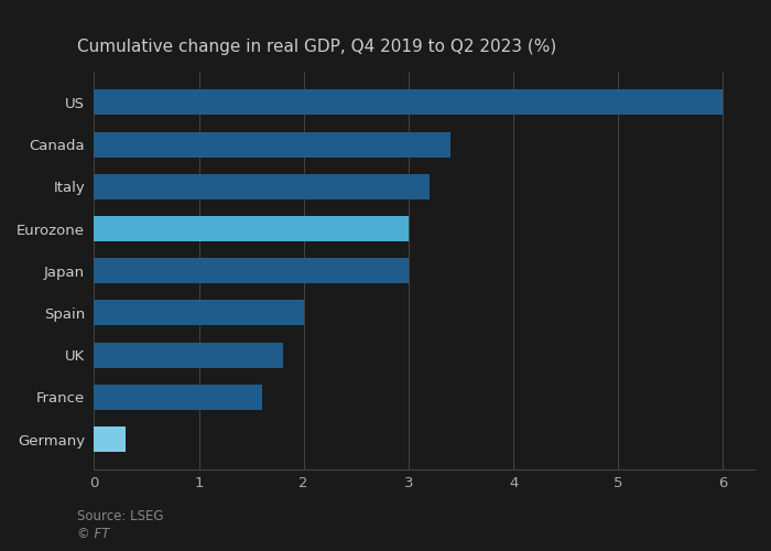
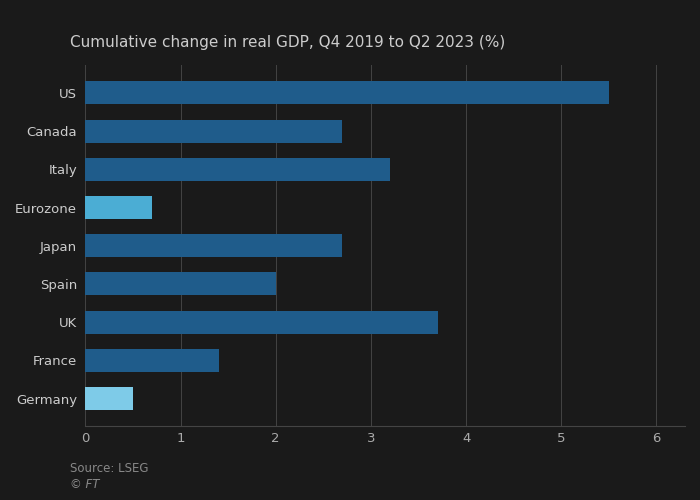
US: 6.0 -> 5.5
Canada: 3.4 -> 2.7
Eurozone: 3.0 -> 0.7
Japan: 3.0 -> 2.7
UK: 1.8 -> 3.7
France: 1.6 -> 1.4
Germany: 0.3 -> 0.5
